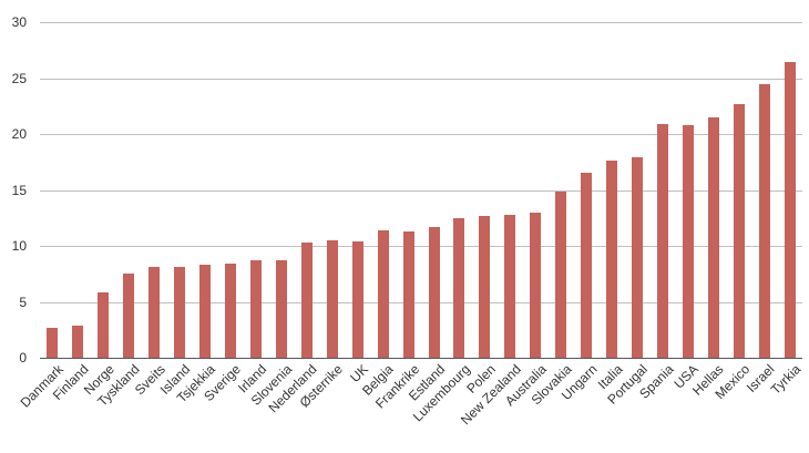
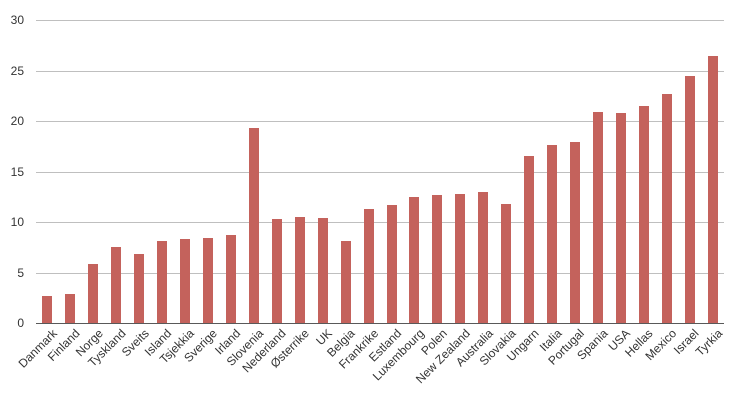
Sveits: 8.1 -> 6.8
Slovenia: 8.7 -> 19.3
Belgia: 11.4 -> 8.1
Slovakia: 14.9 -> 11.8
